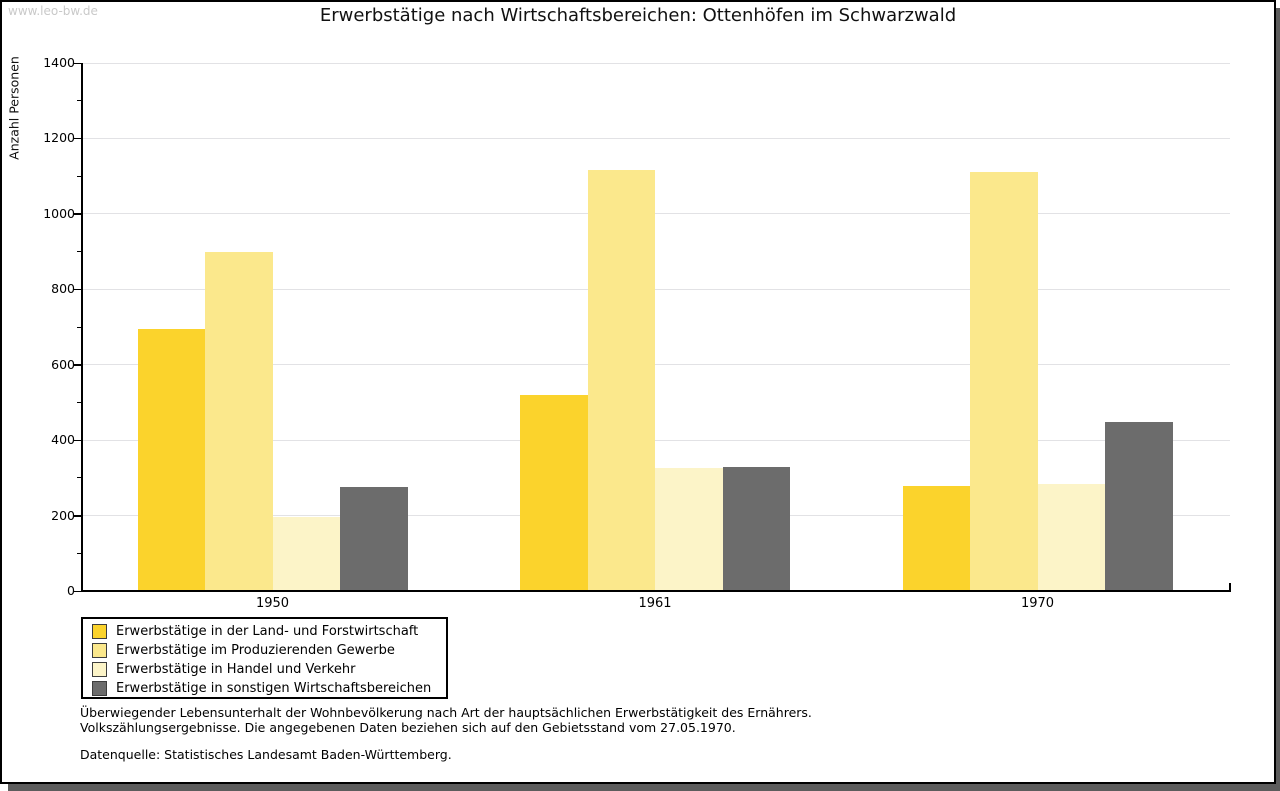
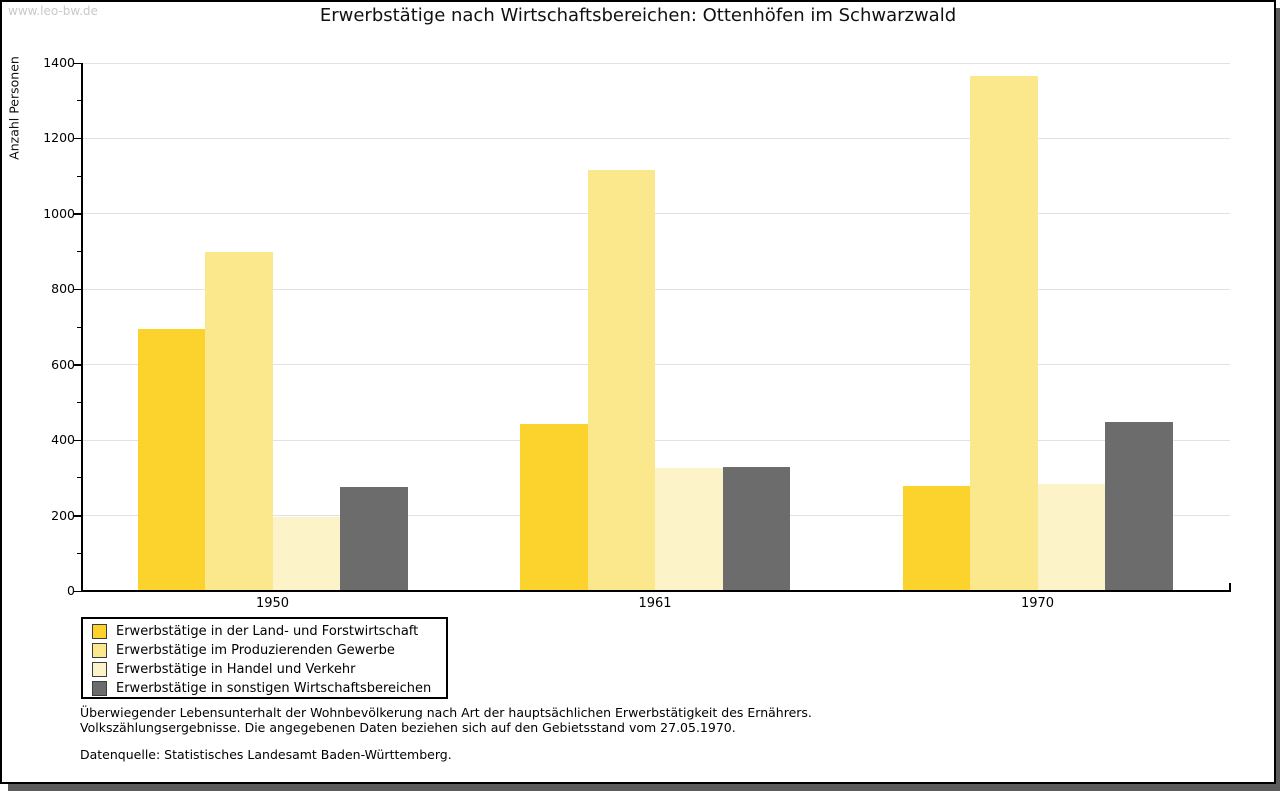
Erwerbstätige in der Land- und Forstwirtschaft/1961: 520 -> 440
Erwerbstätige im Produzierenden Gewerbe/1970: 1110 -> 1360
